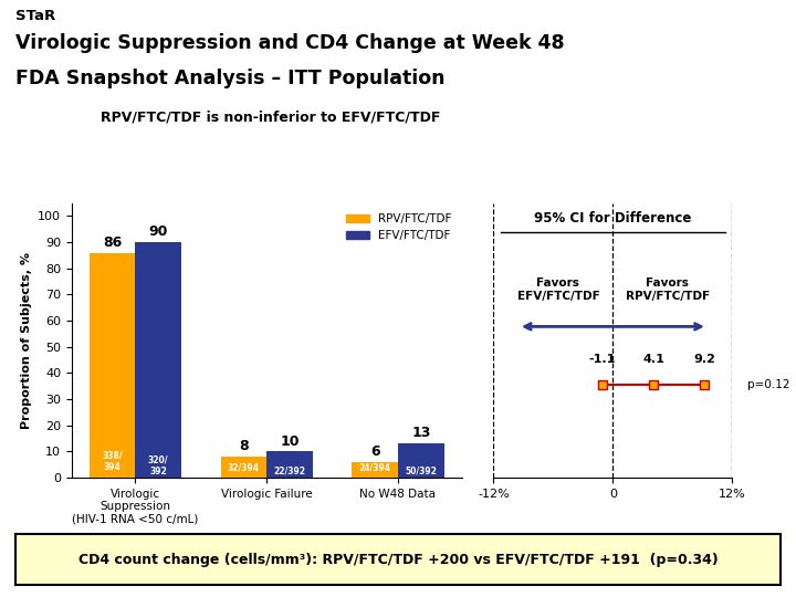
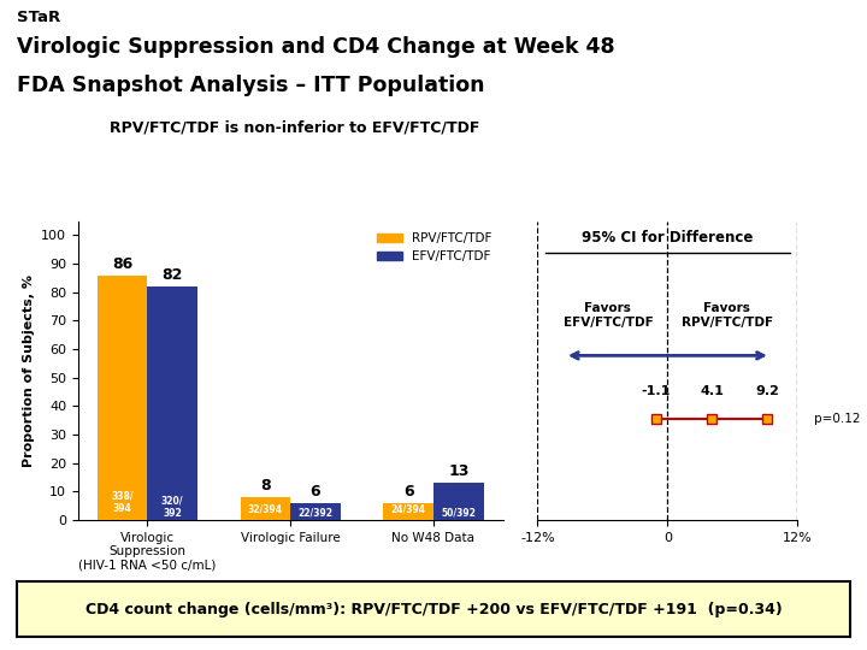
EFV/FTC/TDF/Virologic Suppression (HIV-1 RNA <50 c/mL): 90 -> 82
EFV/FTC/TDF/Virologic Failure: 10 -> 6
